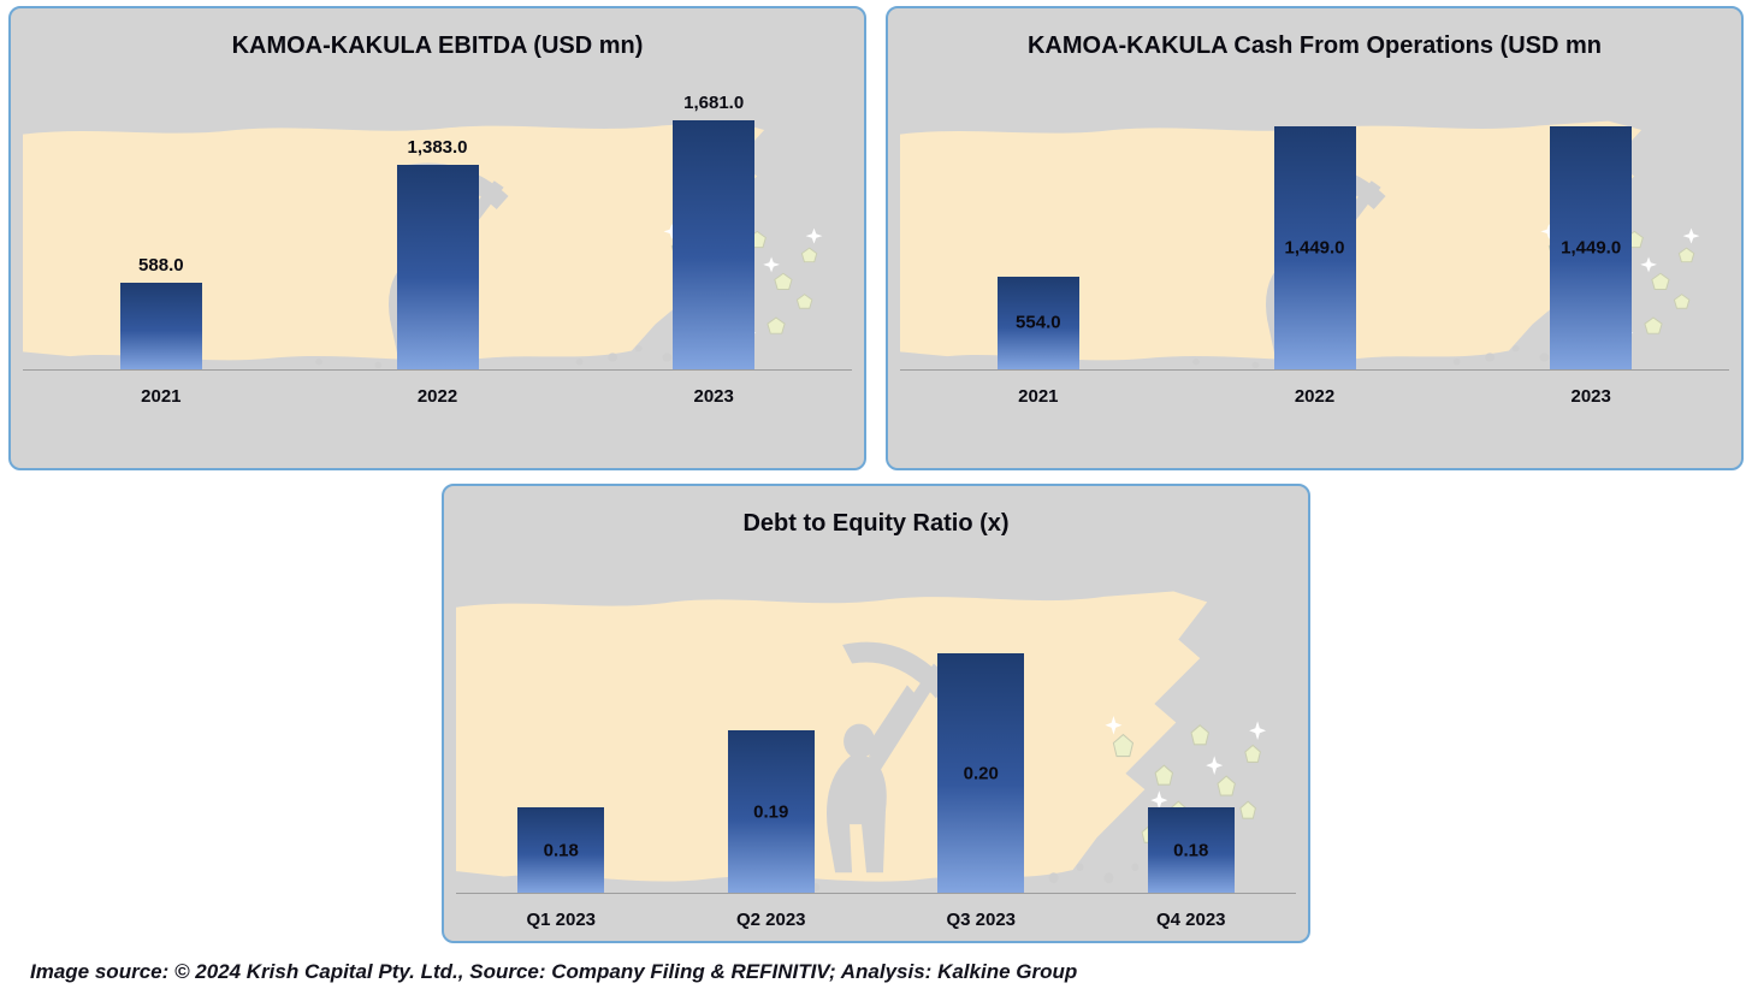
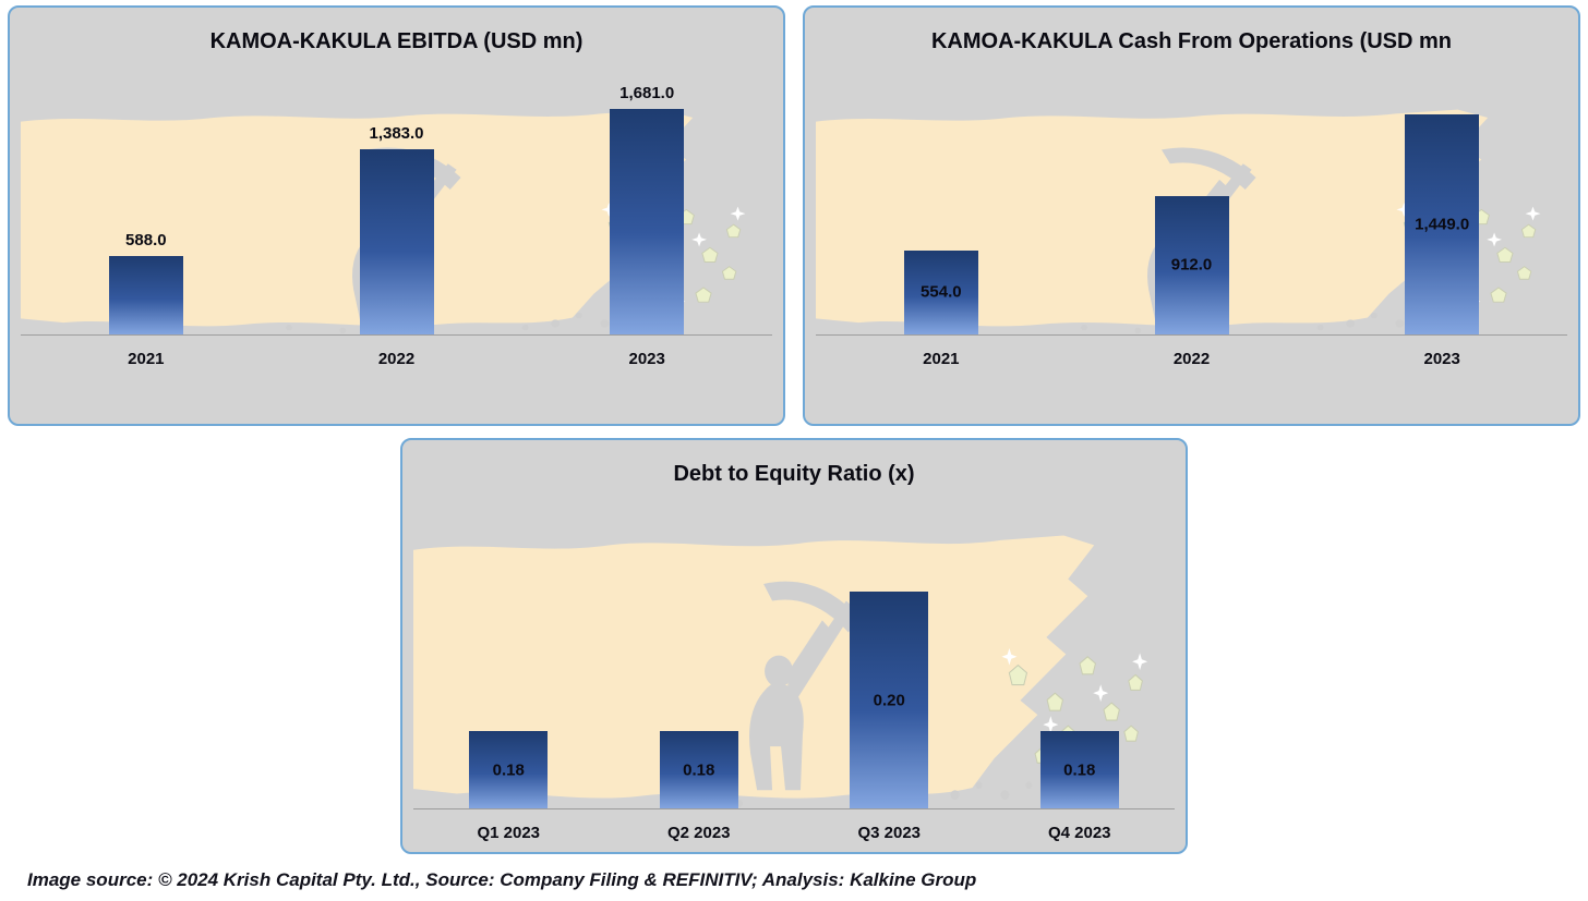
KAMOA-KAKULA Cash From Operations (USD mn/2022: 1,449.0 -> 912.0
Debt to Equity Ratio (x)/Q2 2023: 0.19 -> 0.18
